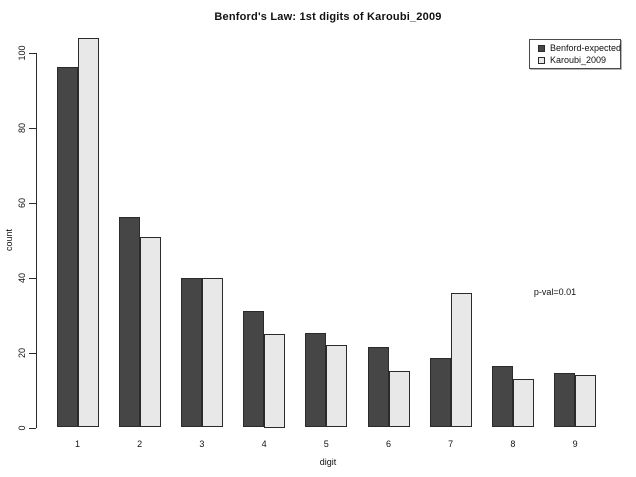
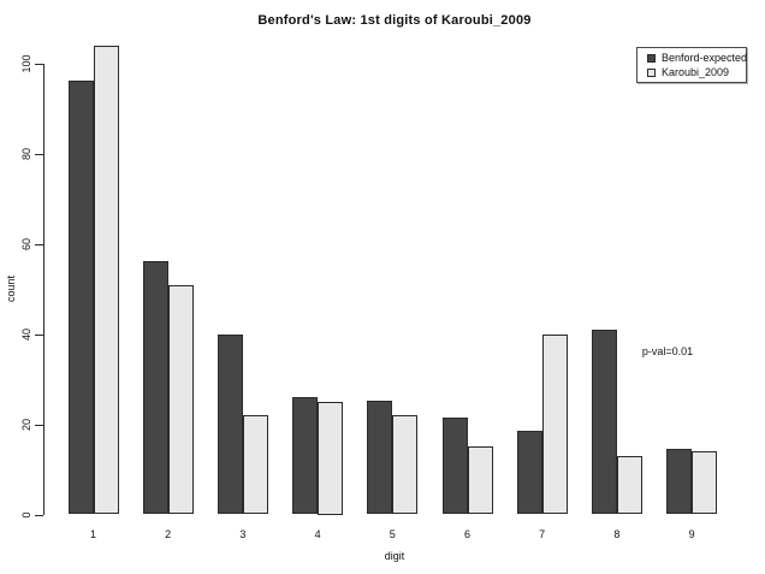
Karoubi_2009/3: 40 -> 22
Benford-expected/4: 31 -> 26
Karoubi_2009/7: 36 -> 40
Benford-expected/8: 16 -> 41
